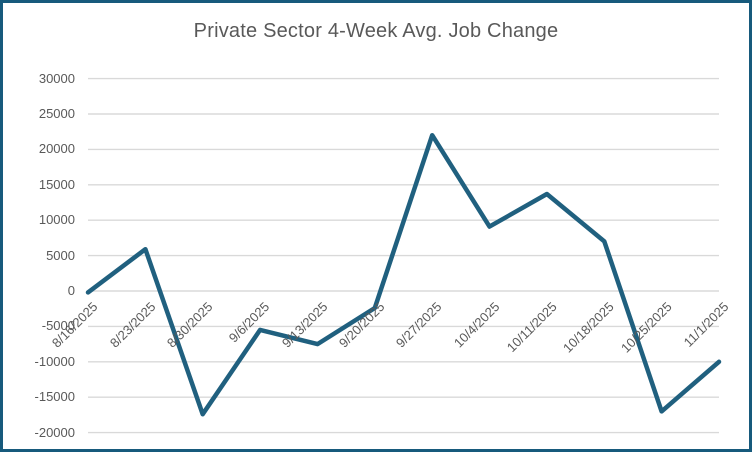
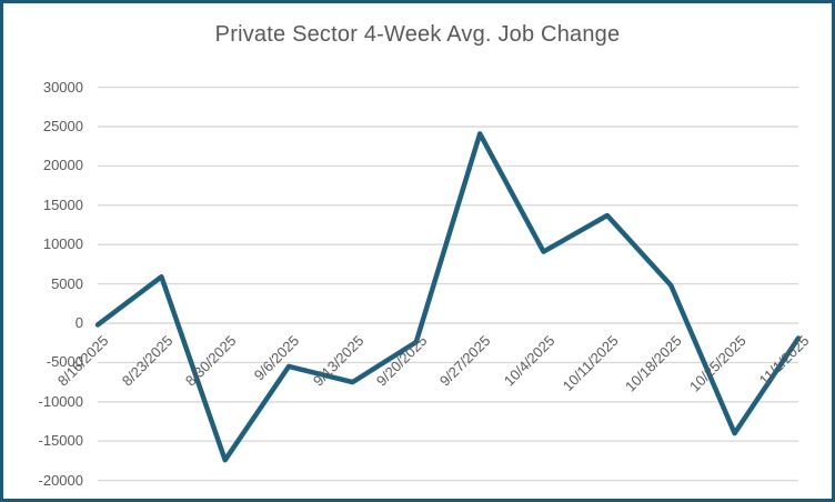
9/27/2025: 22000 -> 24000
10/18/2025: 7000 -> 5000
10/25/2025: -17000 -> -14000
11/1/2025: -10000 -> -2000
